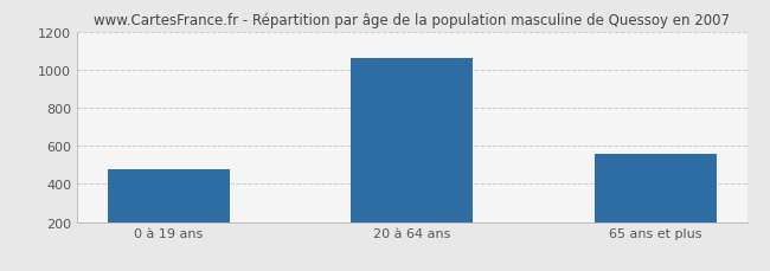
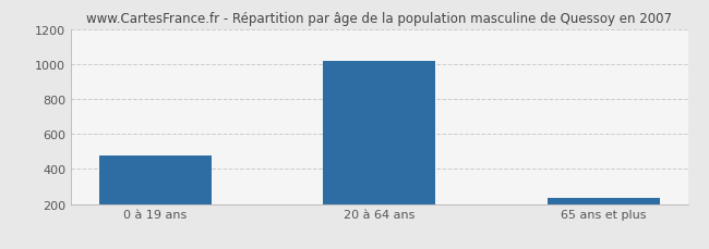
20 à 64 ans: 1060 -> 1020
65 ans et plus: 560 -> 240
